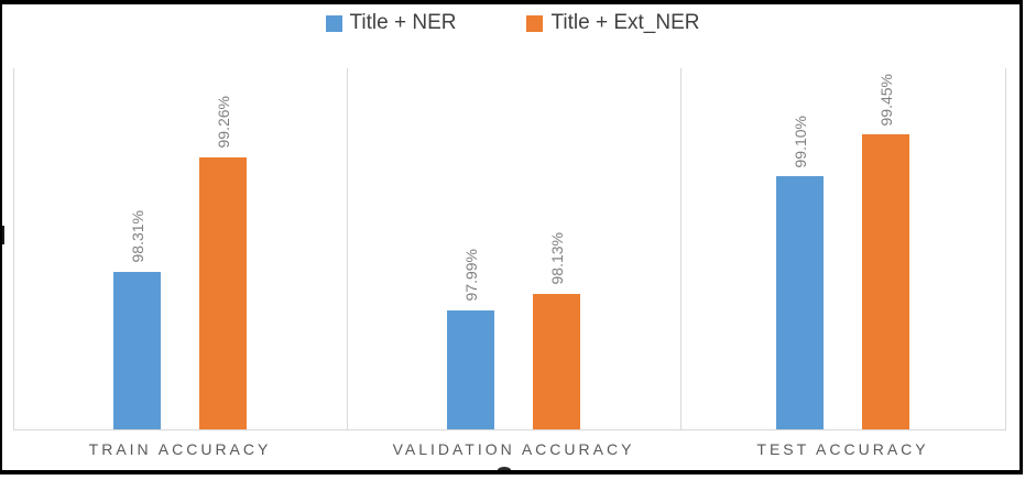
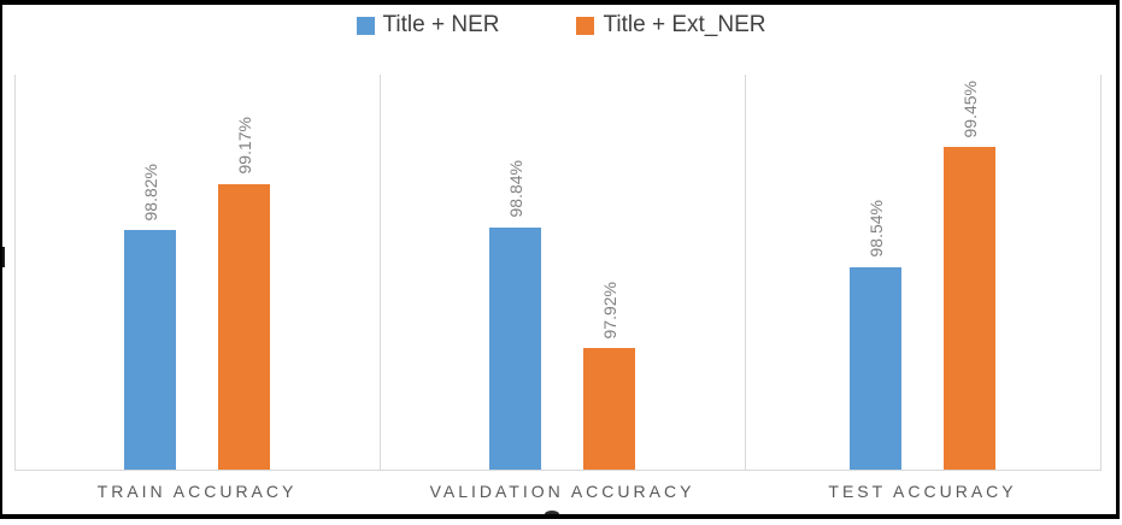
Title + NER/TRAIN ACCURACY: 98.31% -> 98.82%
Title + Ext_NER/TRAIN ACCURACY: 99.26% -> 99.17%
Title + NER/VALIDATION ACCURACY: 97.99% -> 98.84%
Title + Ext_NER/VALIDATION ACCURACY: 98.13% -> 97.92%
Title + NER/TEST ACCURACY: 99.10% -> 98.54%
